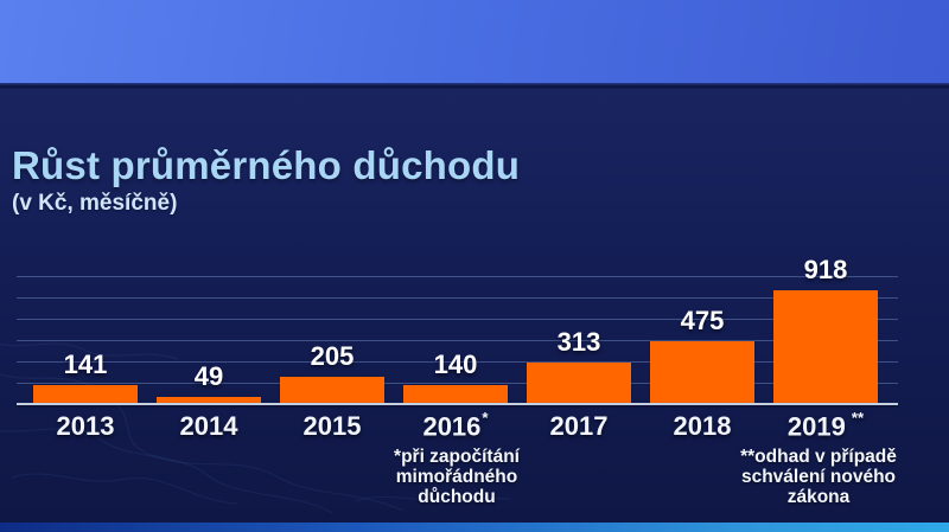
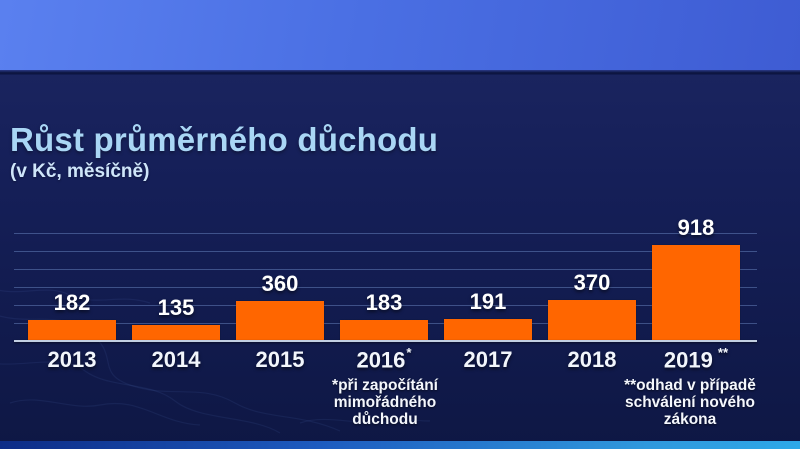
2013: 141 -> 182
2014: 49 -> 135
2015: 205 -> 360
2016: 140 -> 183
2017: 313 -> 191
2018: 475 -> 370
